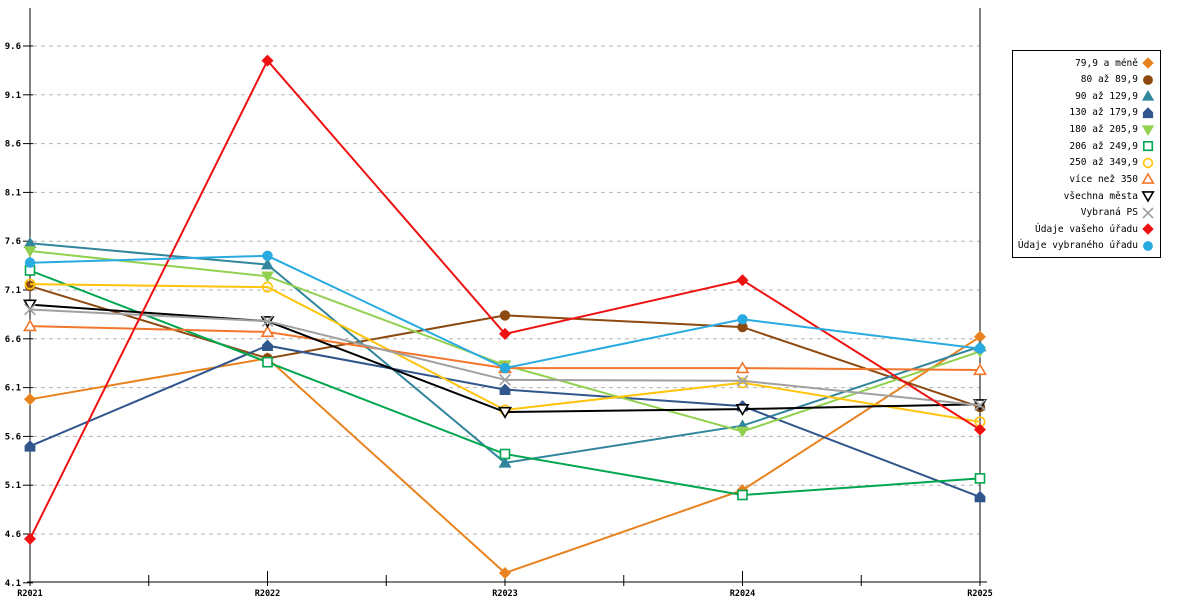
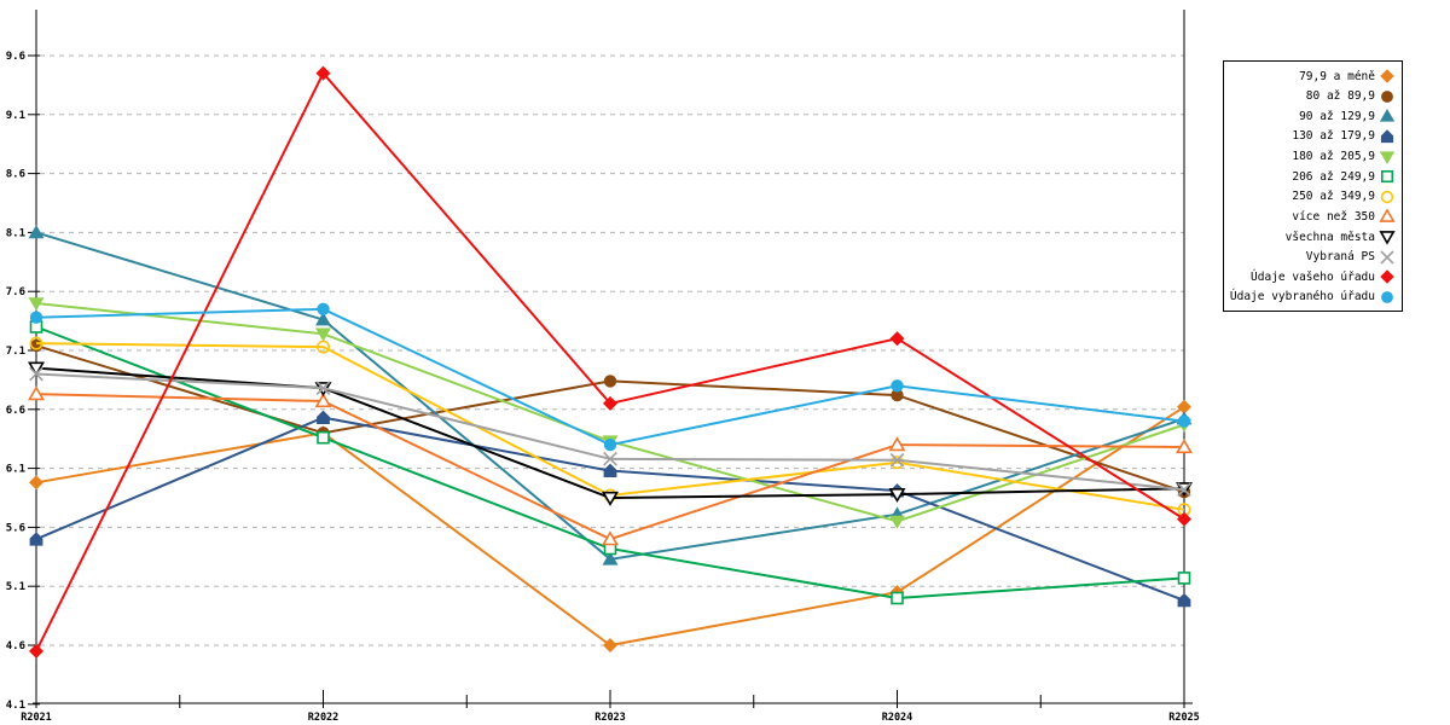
90 až 129,9/R2021: 7.6 -> 8.1
79,9 a méně/R2023: 4.2 -> 4.6
více než 350/R2023: 6.3 -> 5.5
